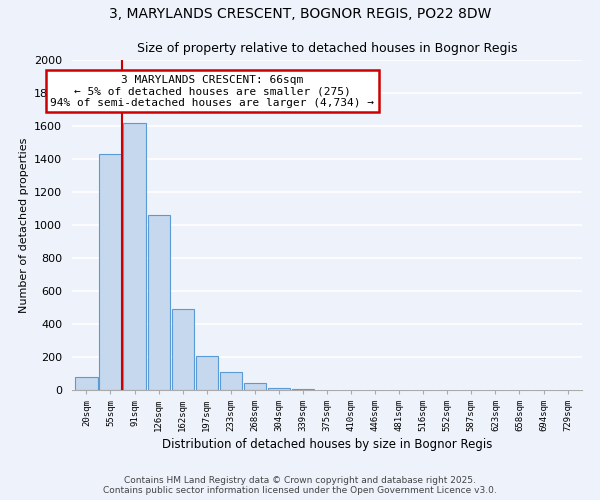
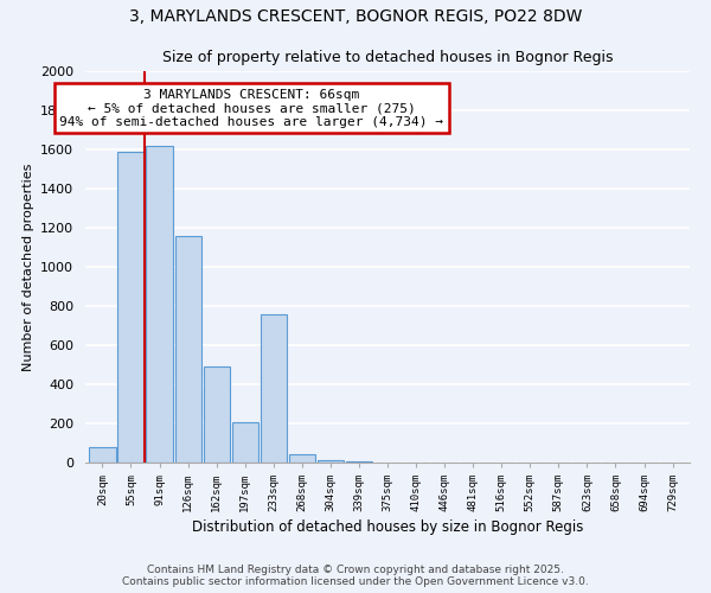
55sqm: 1430 -> 1590
126sqm: 1060 -> 1160
233sqm: 110 -> 760
